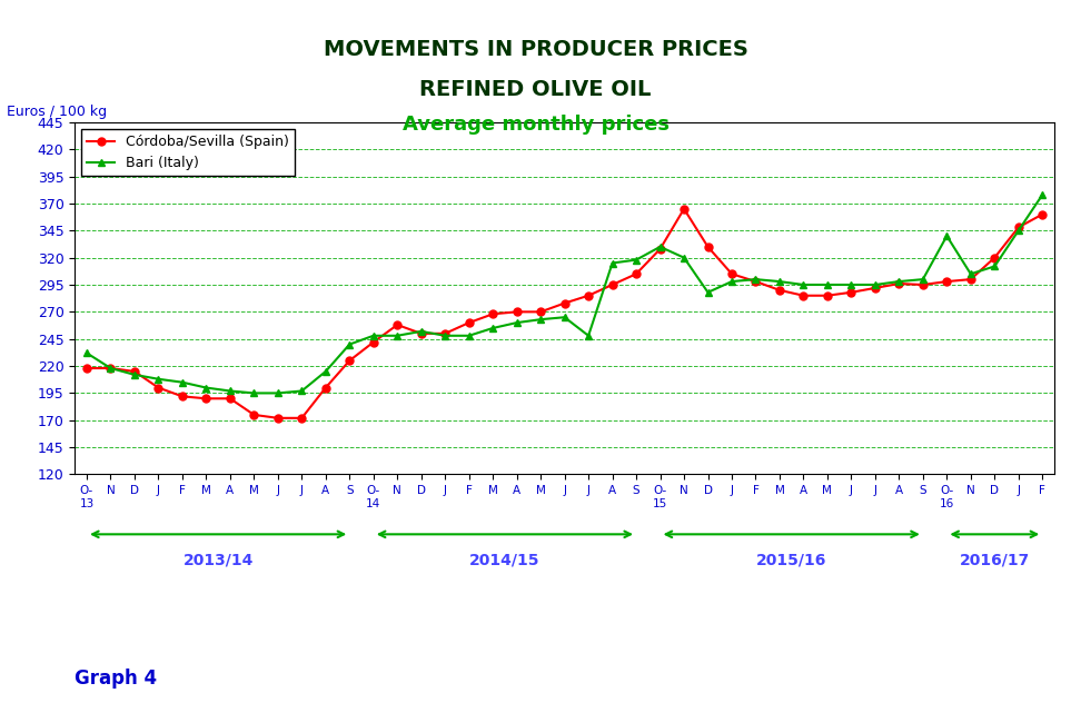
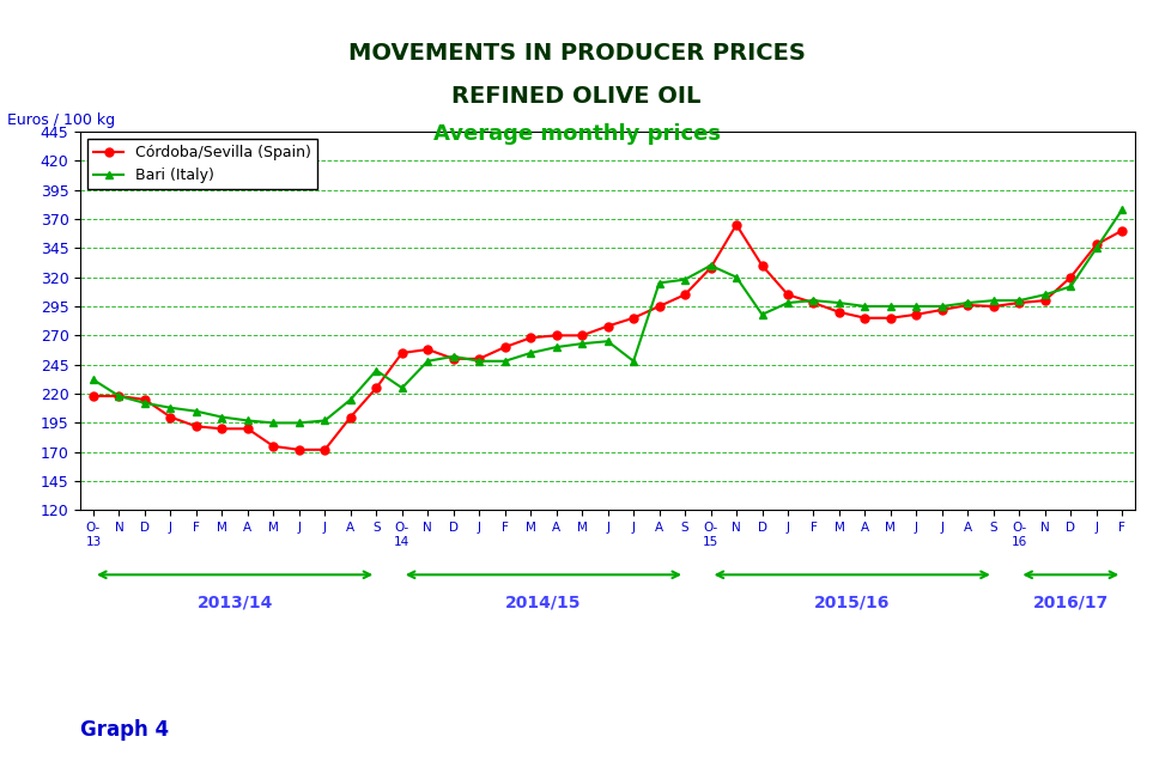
Córdoba/Sevilla (Spain)/O- 14: 242 -> 255
Bari (Italy)/O- 14: 248 -> 225
Bari (Italy)/O- 16: 340 -> 300
